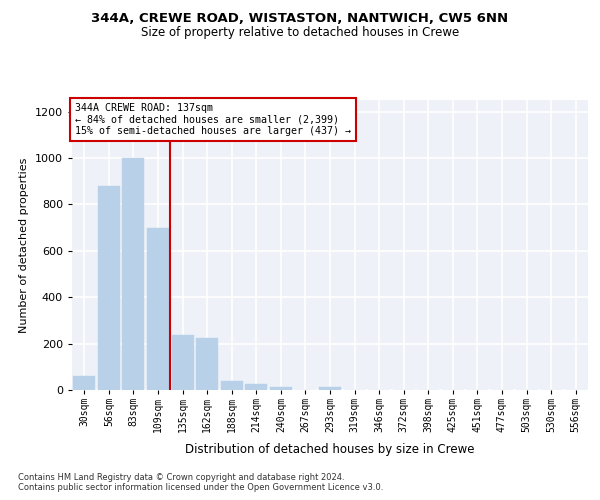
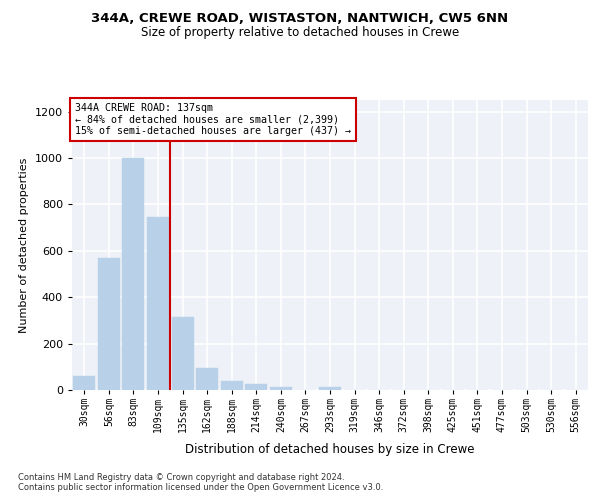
56sqm: 880 -> 570
109sqm: 700 -> 745
135sqm: 235 -> 315
162sqm: 225 -> 95
